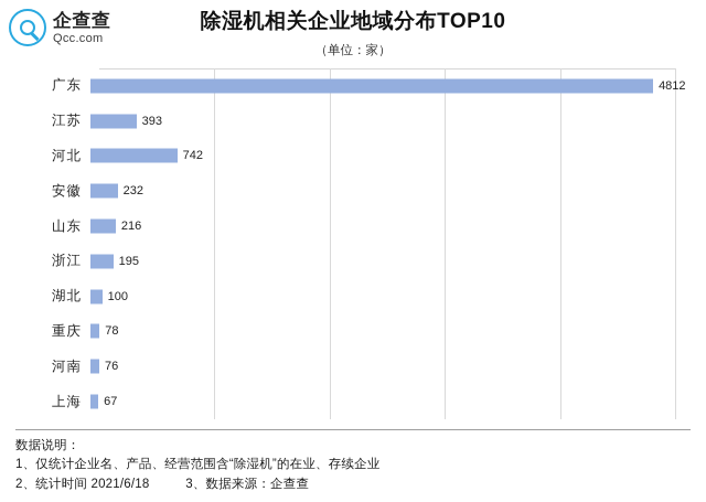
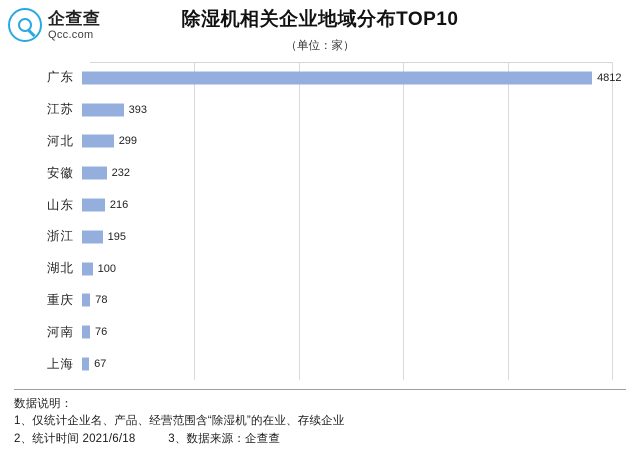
河北: 742 -> 299
